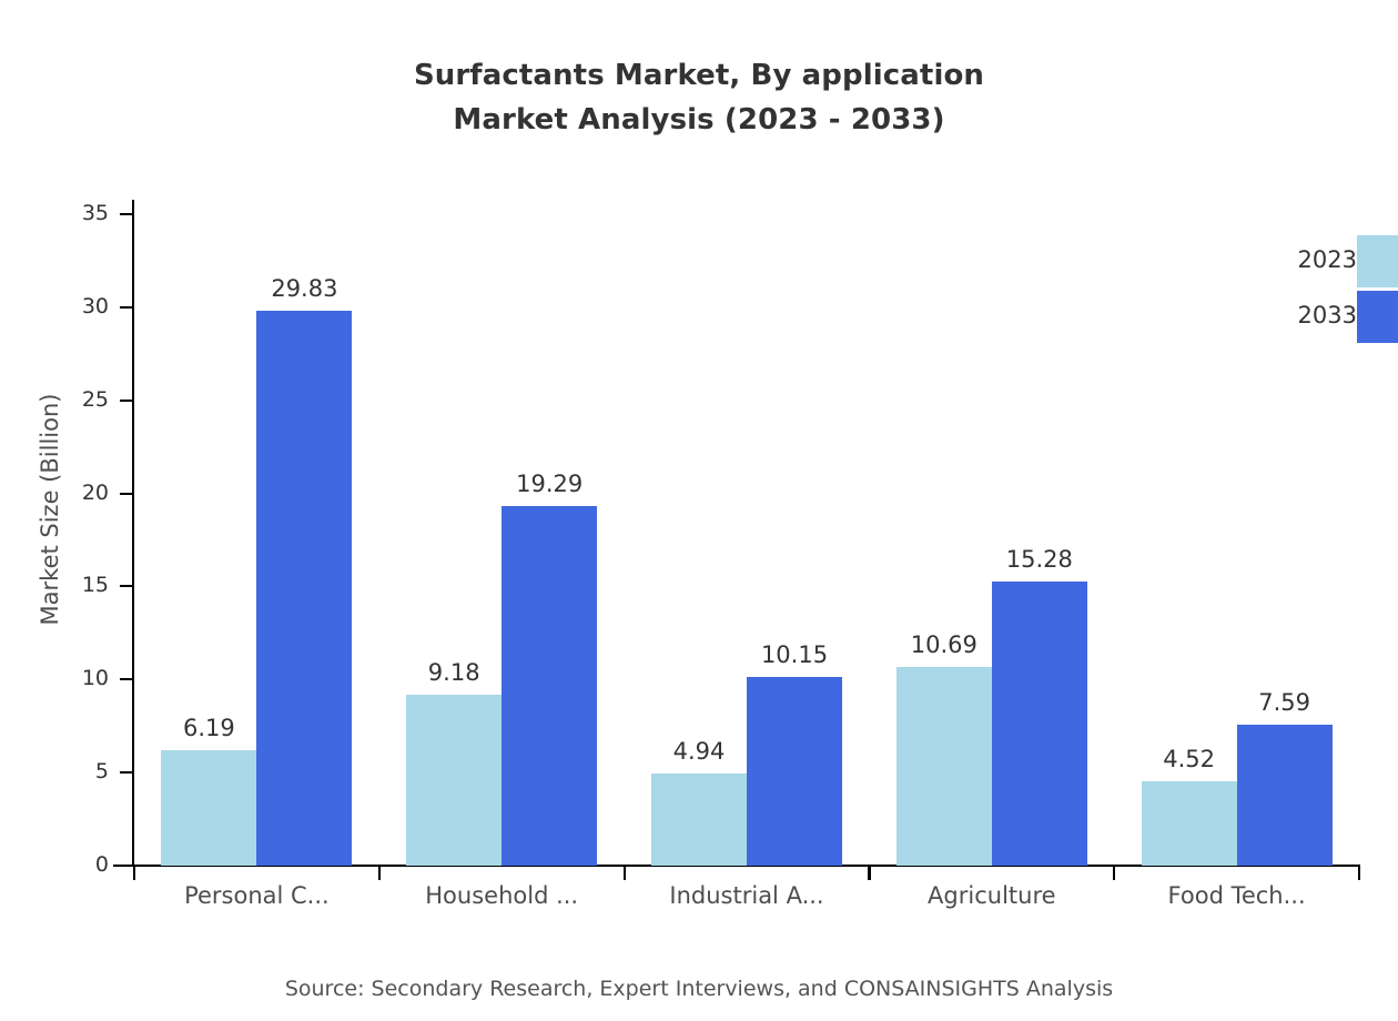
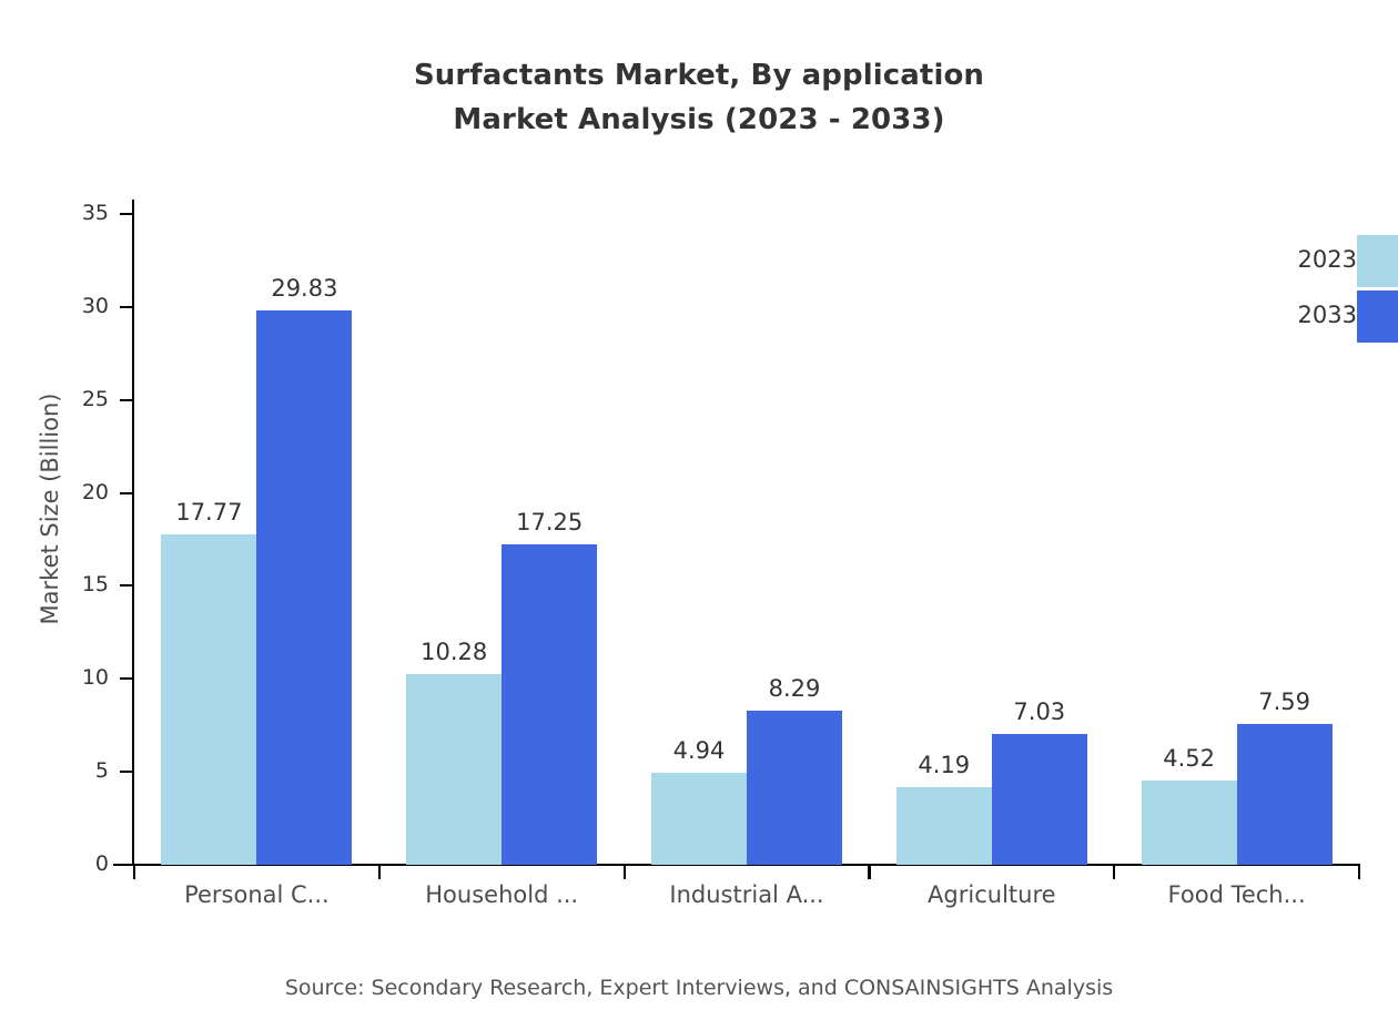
2023/Personal C...: 6.19 -> 17.77
2023/Household ...: 9.18 -> 10.28
2033/Household ...: 19.29 -> 17.25
2033/Industrial A...: 10.15 -> 8.29
2023/Agriculture: 10.69 -> 4.19
2033/Agriculture: 15.28 -> 7.03
